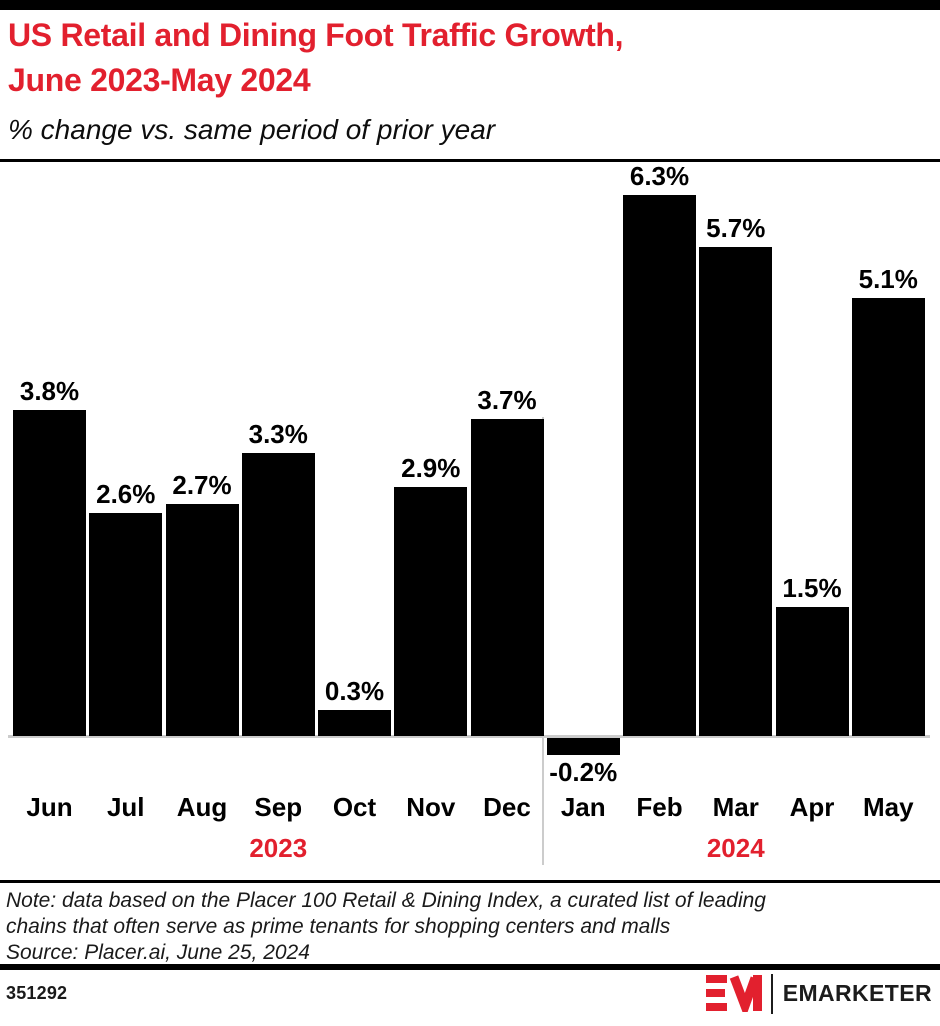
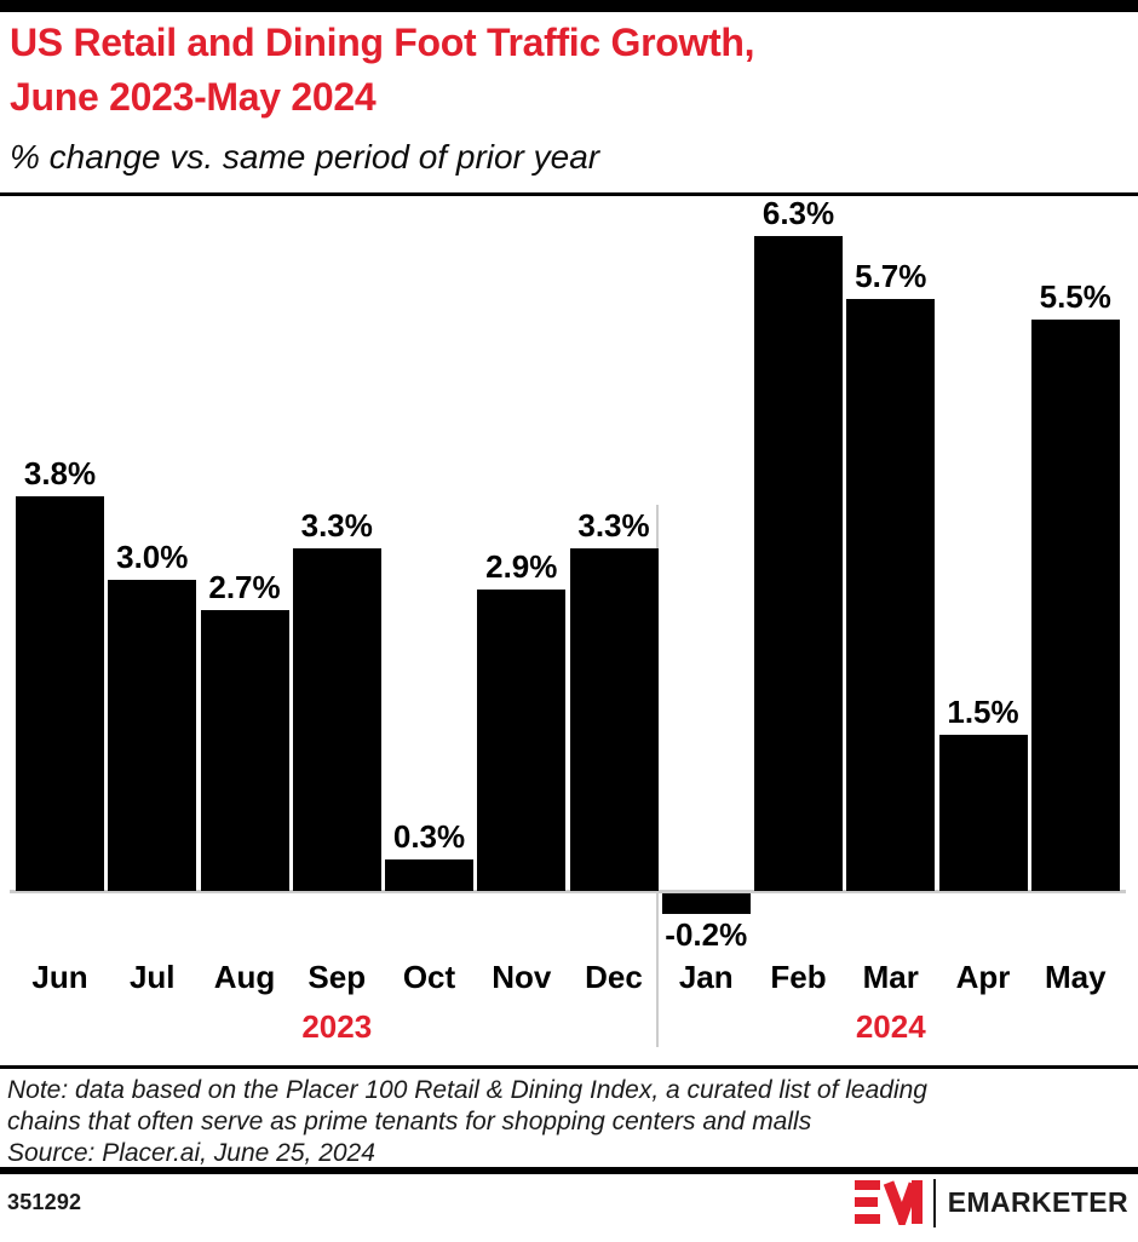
Jul: 2.6% -> 3.0%
Dec: 3.7% -> 3.3%
May: 5.1% -> 5.5%
